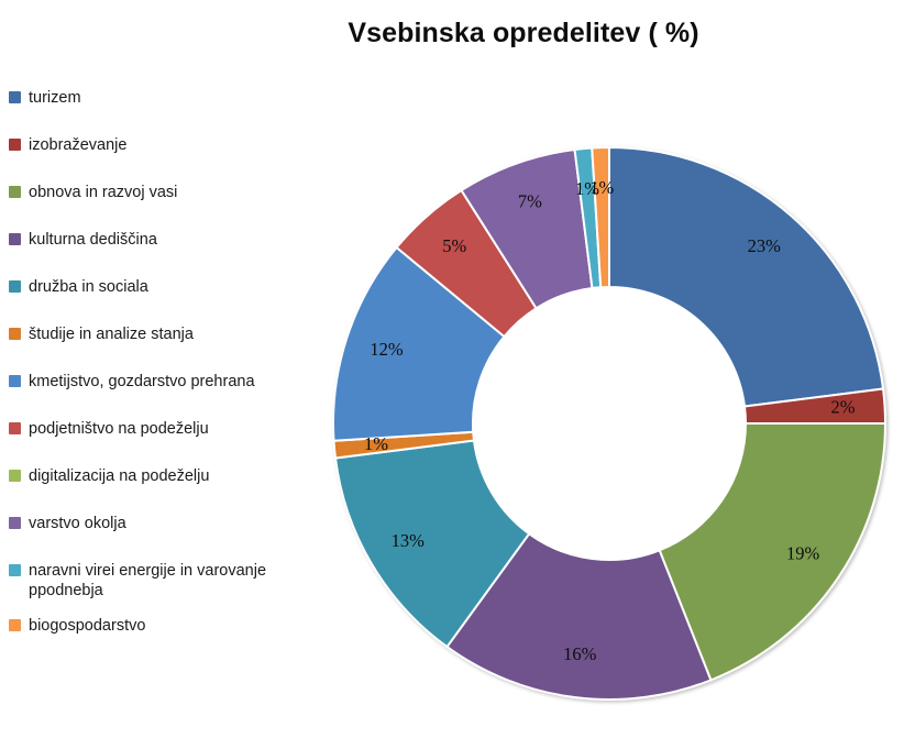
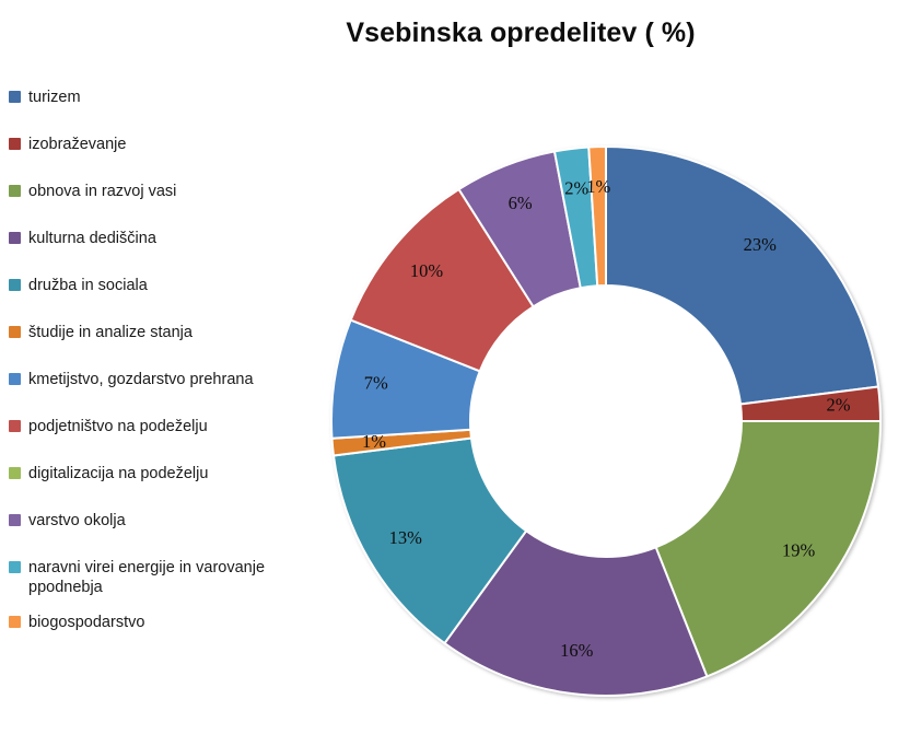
kmetijstvo, gozdarstvo prehrana: 12% -> 7%
podjetništvo na podeželju: 5% -> 10%
varstvo okolja: 7% -> 6%
naravni virei energije in varovanje ppodnebja: 1% -> 2%
